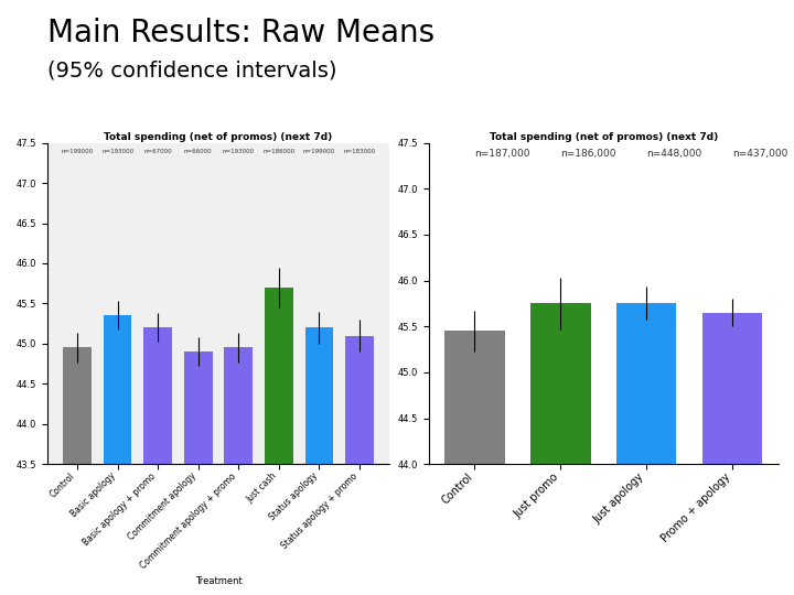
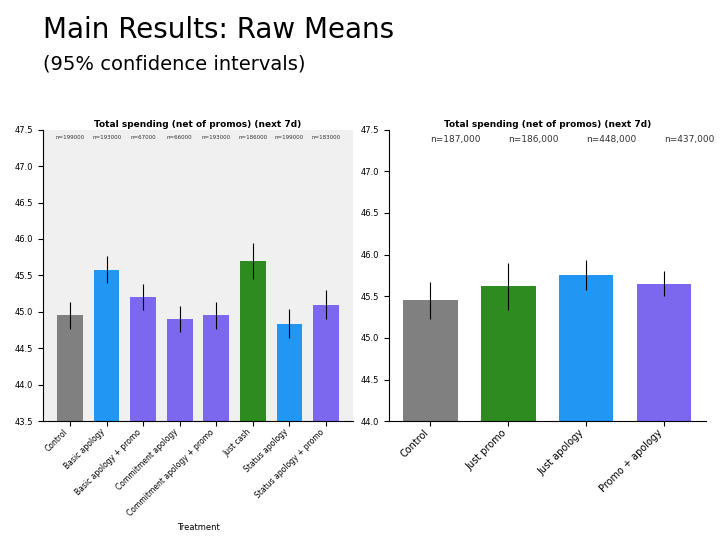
Basic apology: 45.35 -> 45.58
Status apology: 45.20 -> 44.84
Just promo: 45.75 -> 45.62
